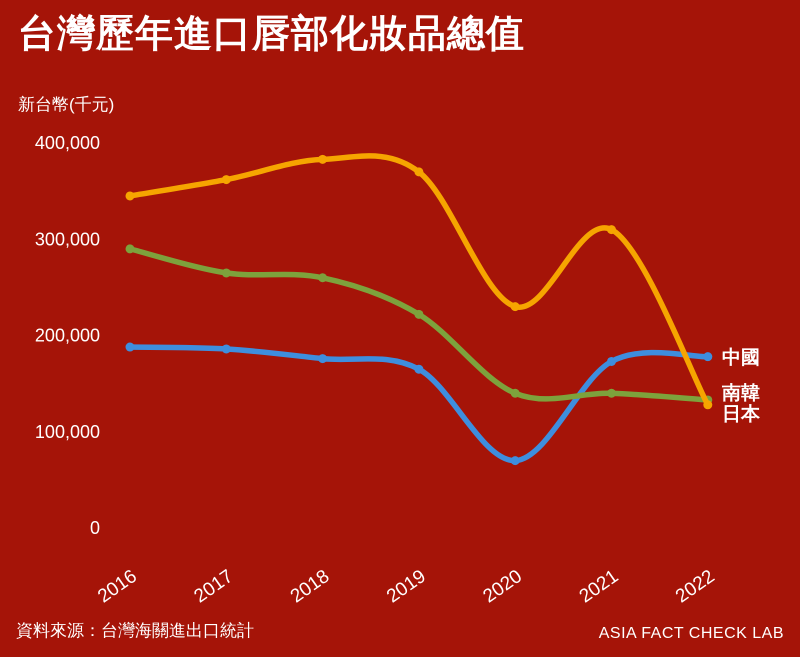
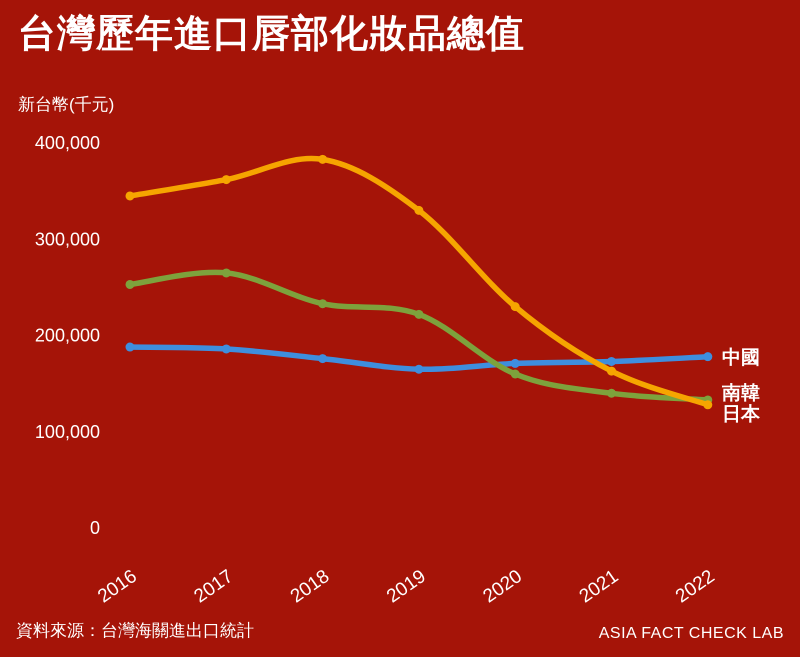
南韓/2016: 290000 -> 250000
南韓/2018: 260000 -> 230000
日本/2019: 370000 -> 330000
中國/2020: 70000 -> 170000
南韓/2020: 140000 -> 160000
日本/2021: 310000 -> 160000
